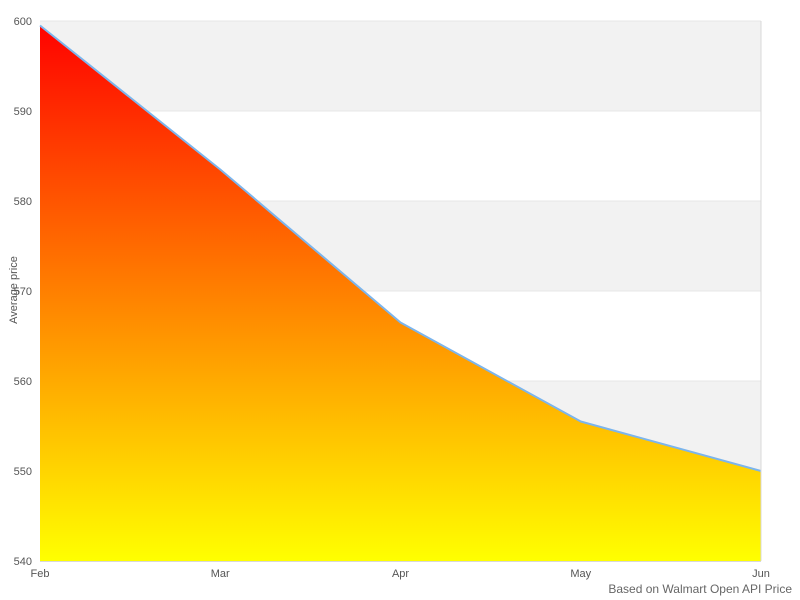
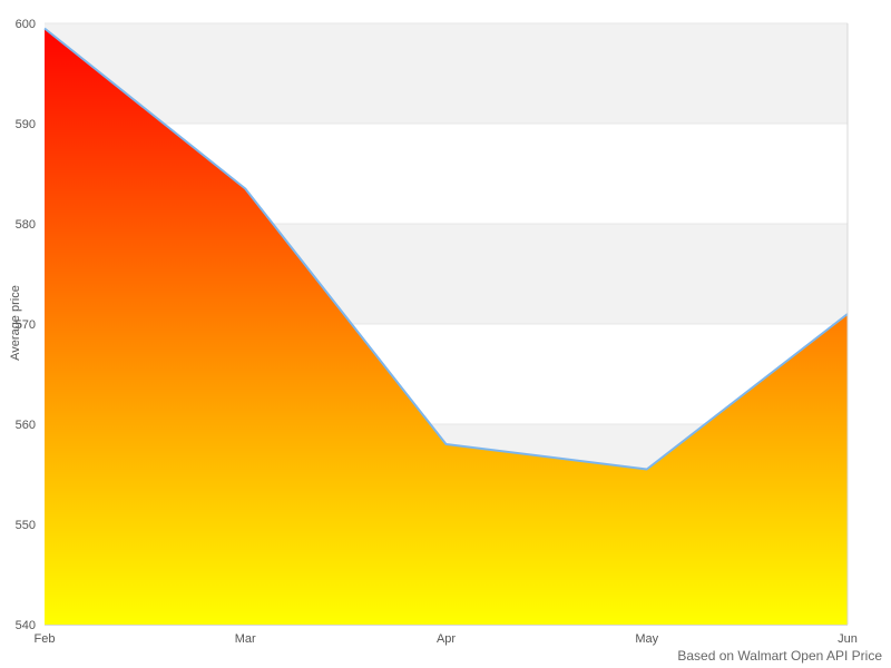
Apr: 566 -> 558
Jun: 550 -> 571
